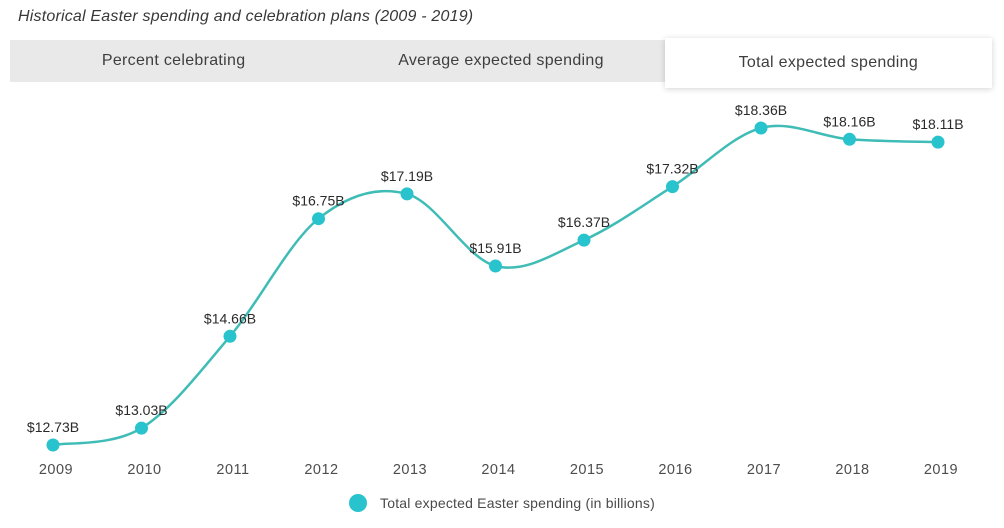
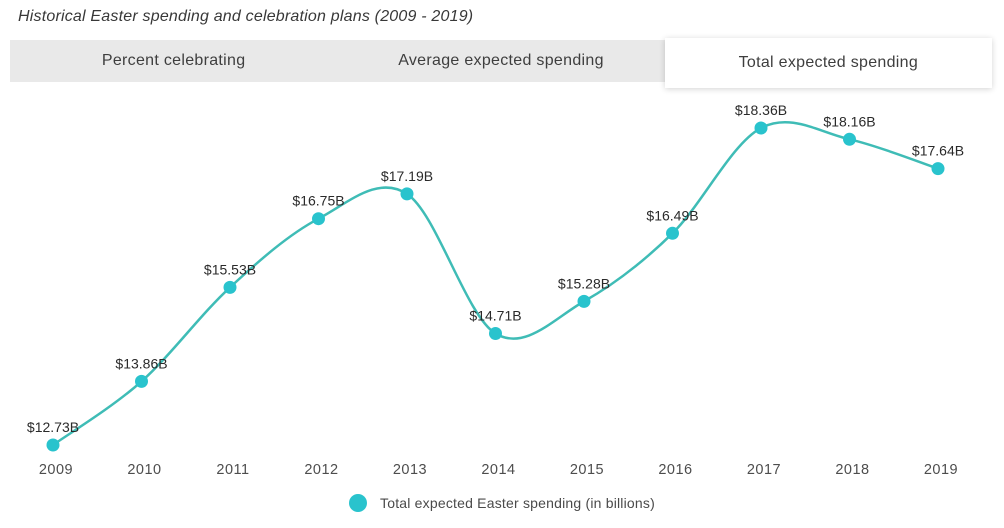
2010: $13.03B -> $13.86B
2011: $14.66B -> $15.53B
2014: $15.91B -> $14.71B
2015: $16.37B -> $15.28B
2016: $17.32B -> $16.49B
2019: $18.11B -> $17.64B
